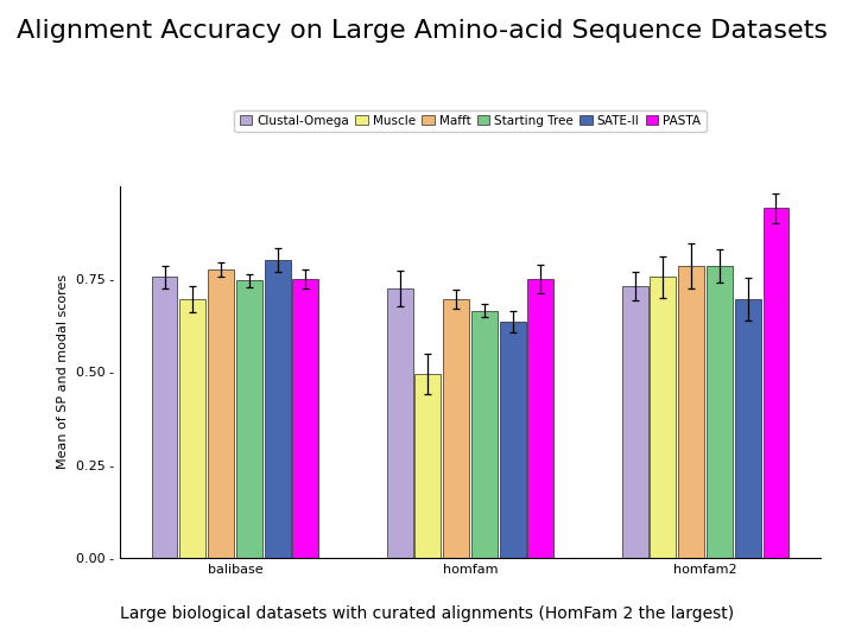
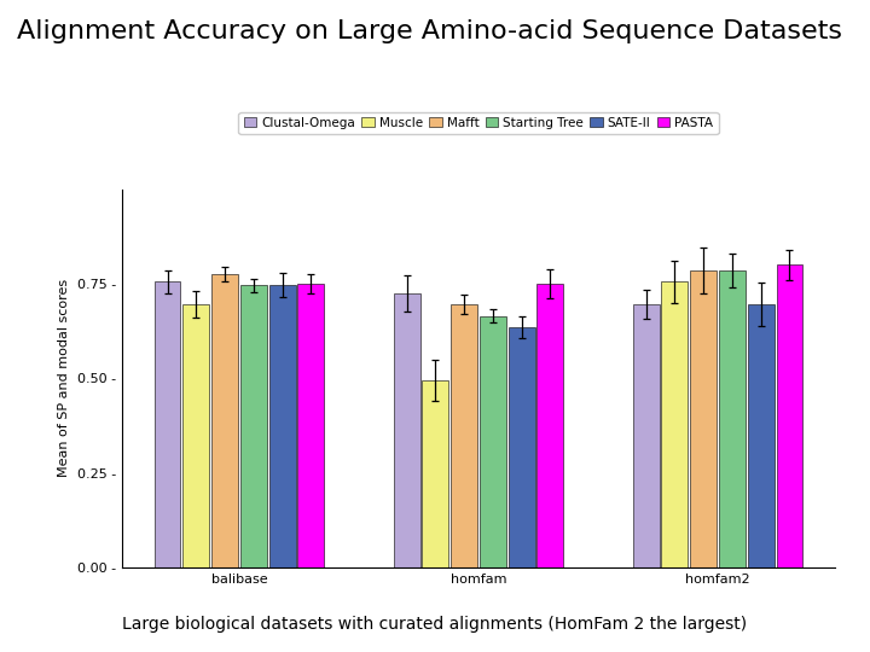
SATE-II/balibase: 0.800 - -> 0.745 -
Clustal-Omega/homfam2: 0.730 - -> 0.695 -
PASTA/homfam2: 0.94 - -> 0.80 -
